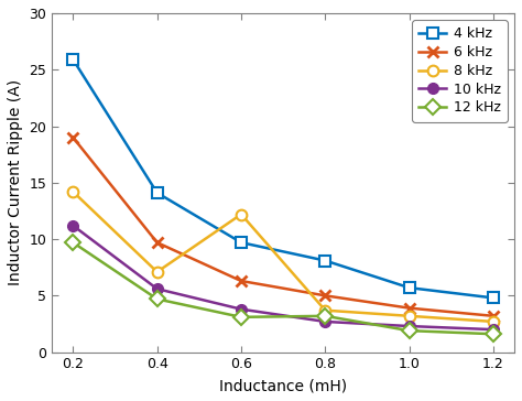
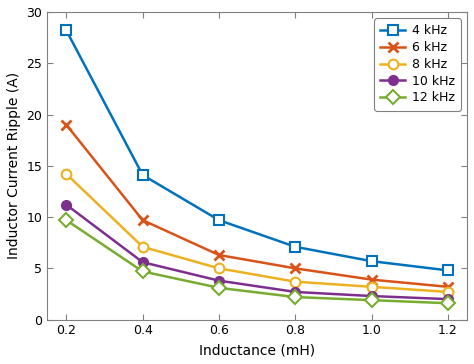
4 kHz/0.2: 25.9 -> 28.2
8 kHz/0.6: 12.2 -> 5.0
4 kHz/0.8: 8.1 -> 7.1
12 kHz/0.8: 3.2 -> 2.2
